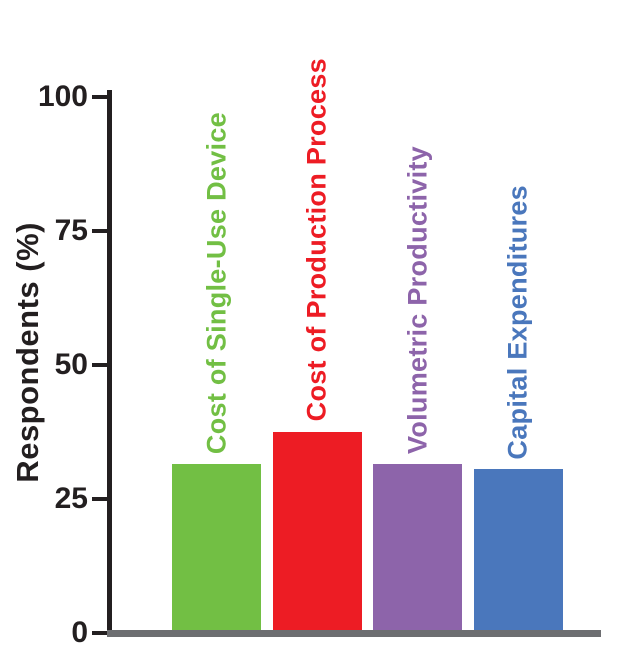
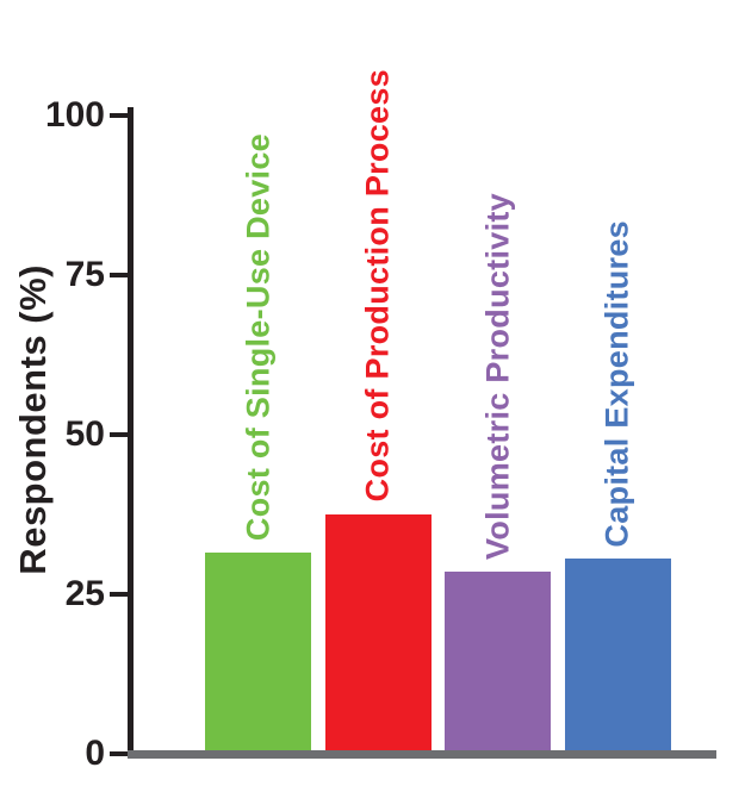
Volumetric Productivity: 31 -> 28
